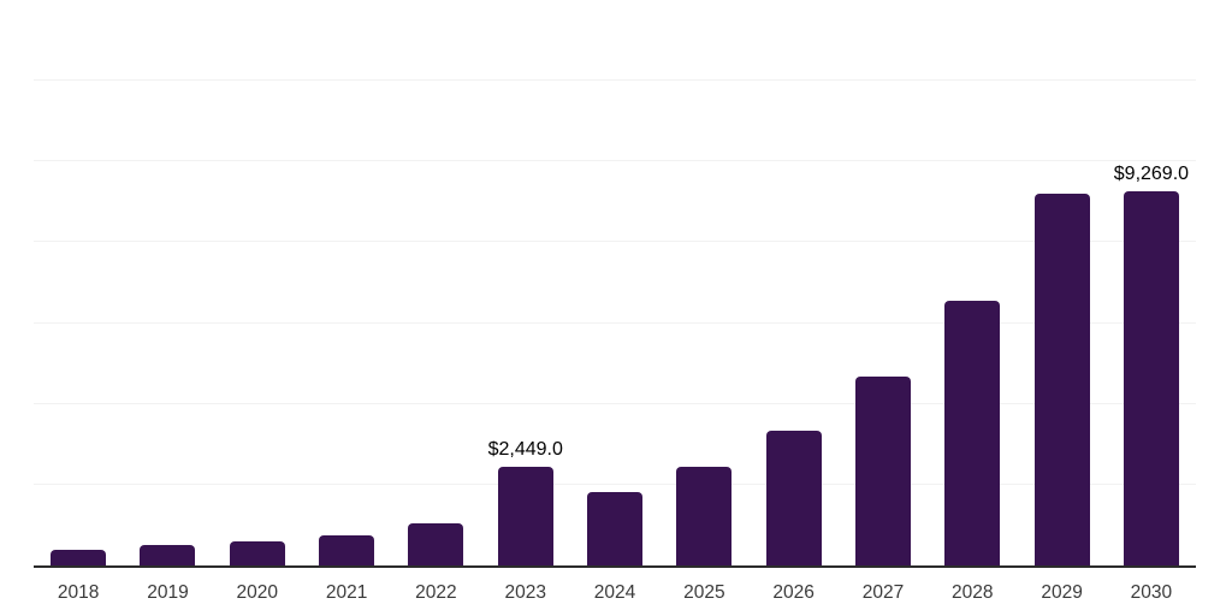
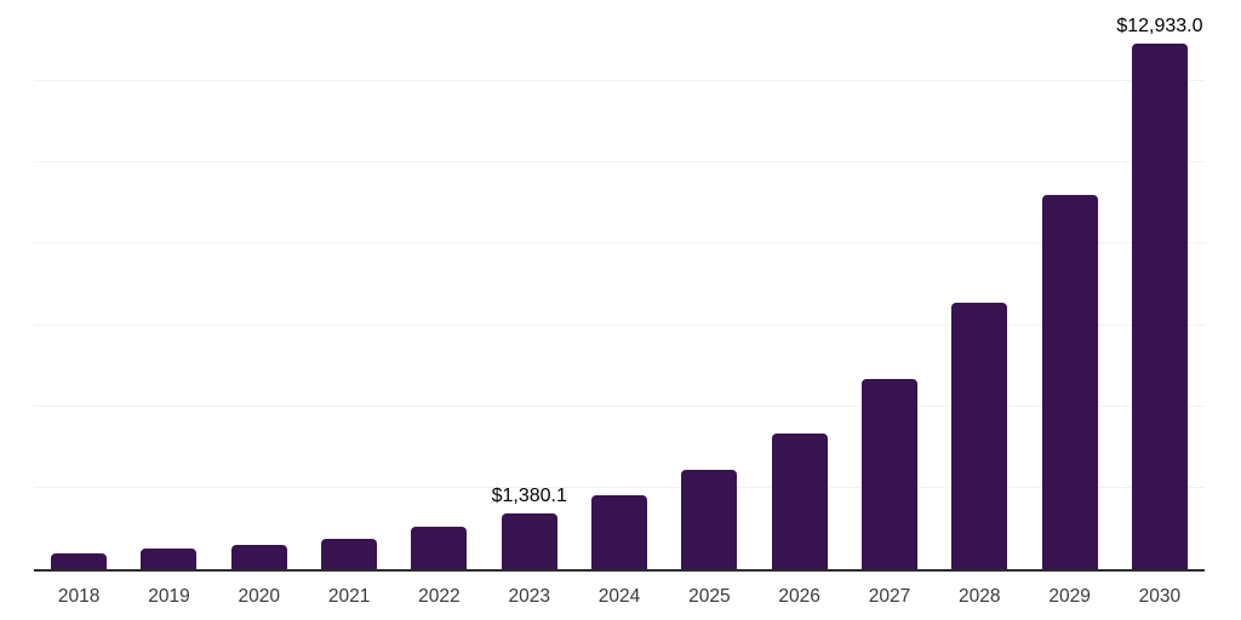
2023: $2,449.0 -> $1,380.1
2030: $9,269.0 -> $12,933.0
